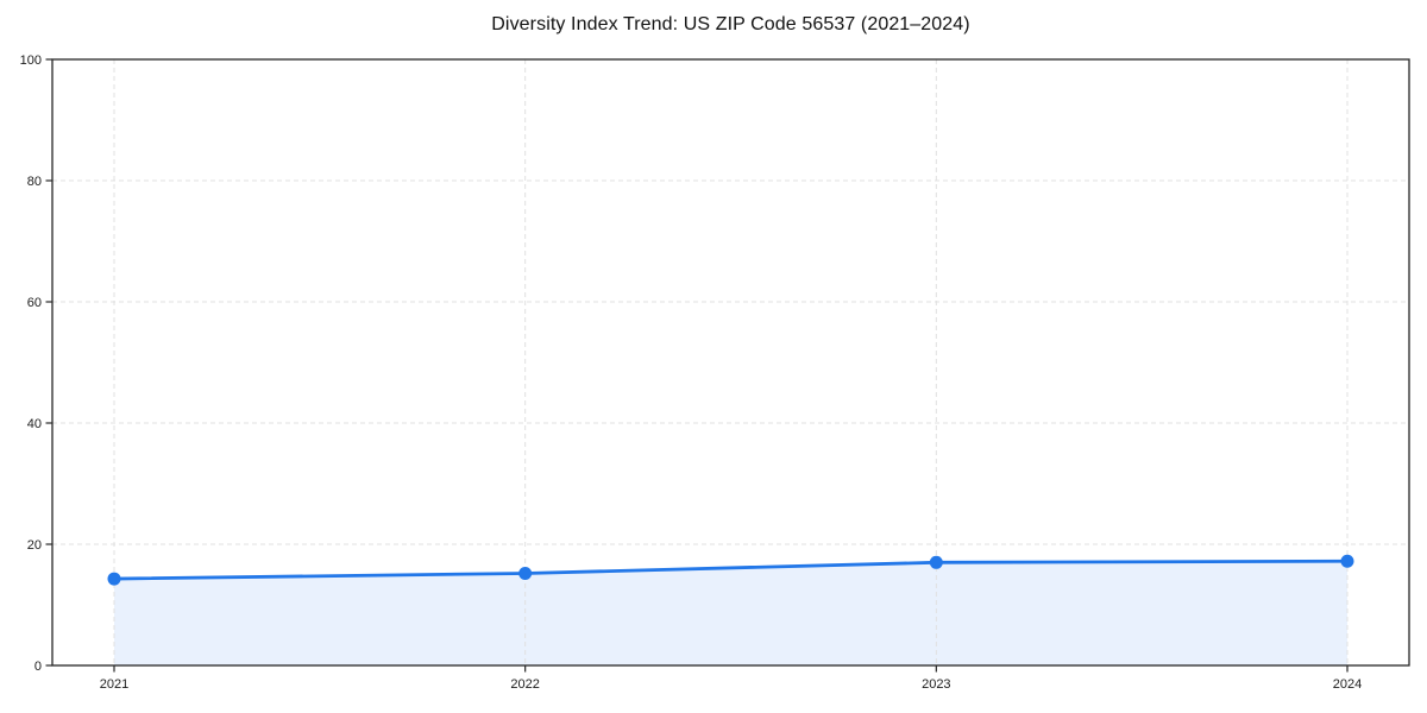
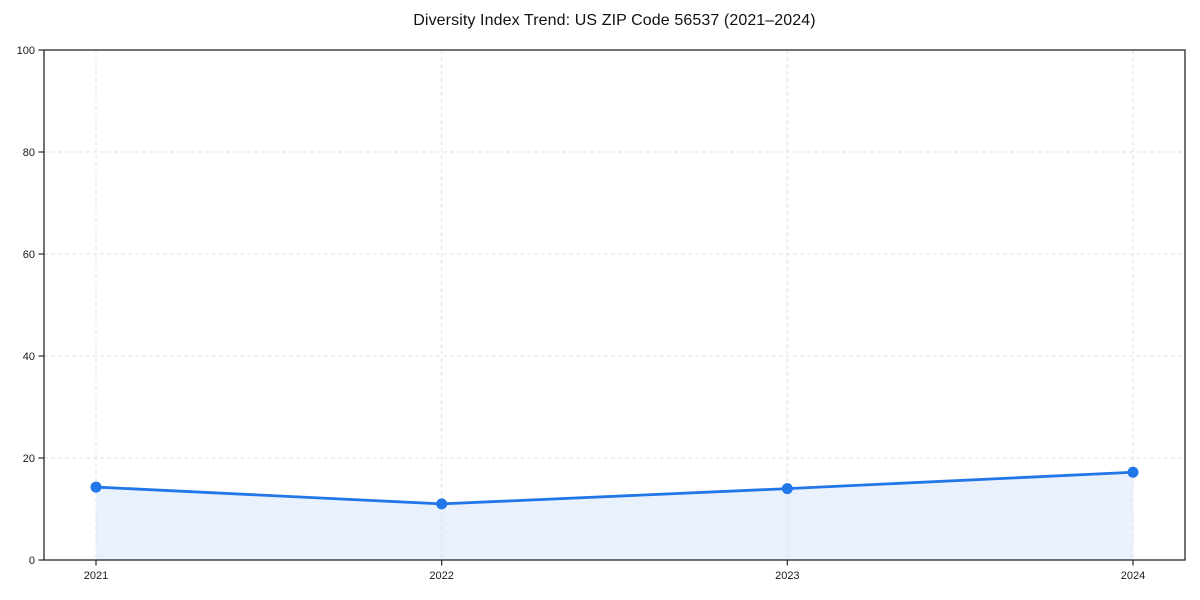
2022: 15 -> 11
2023: 17 -> 14
